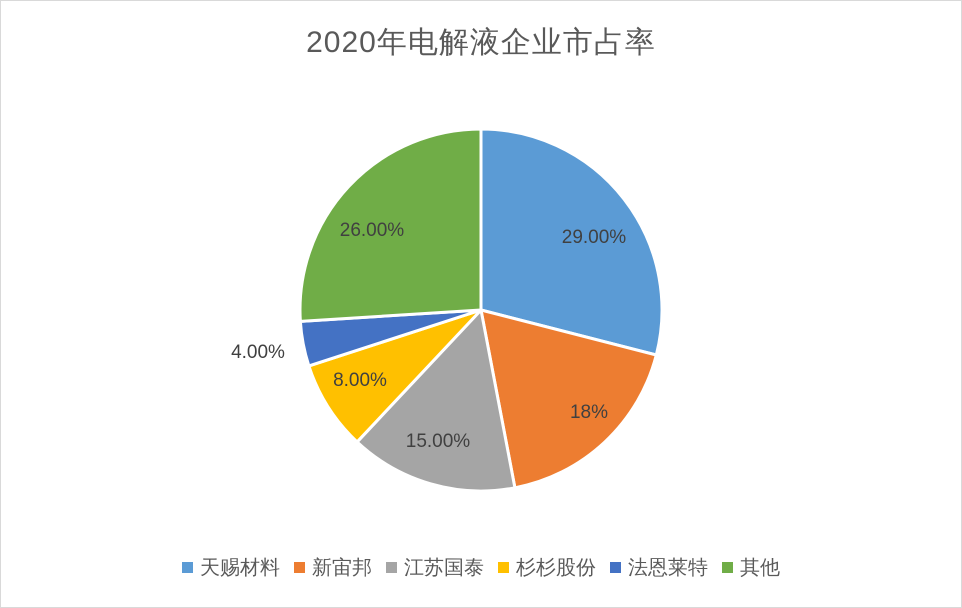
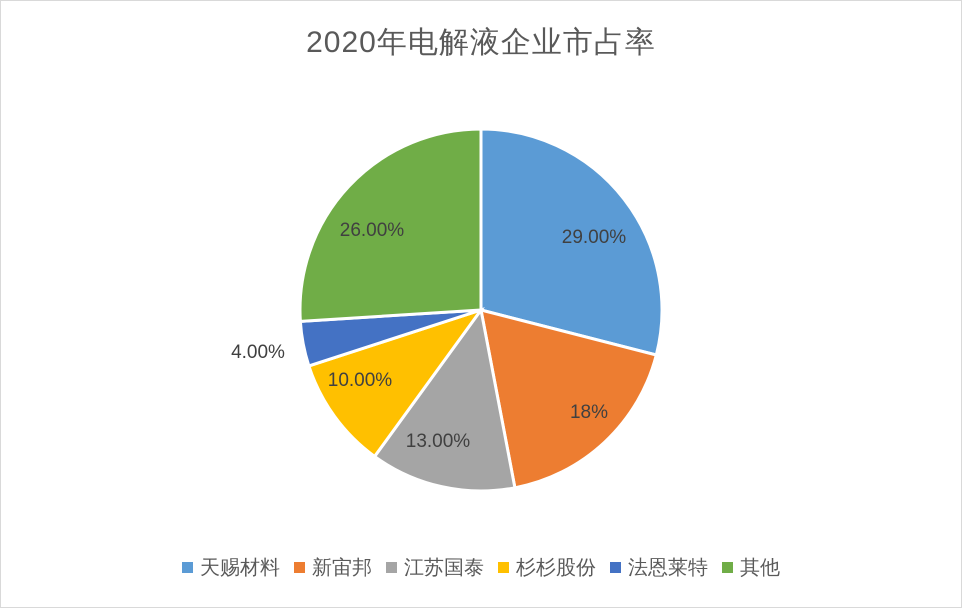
江苏国泰: 15.00% -> 13.00%
杉杉股份: 8.00% -> 10.00%
